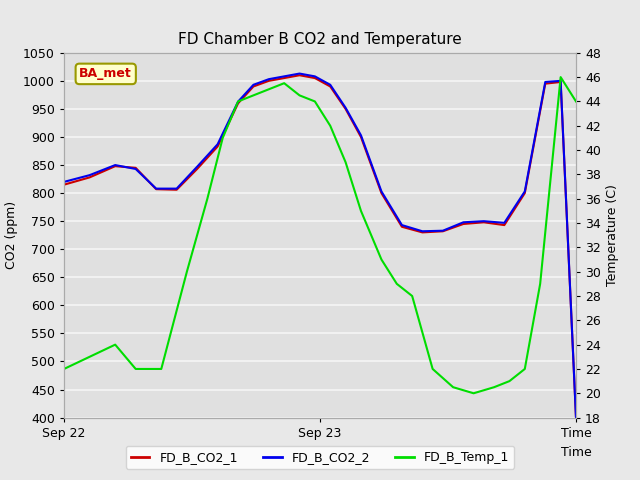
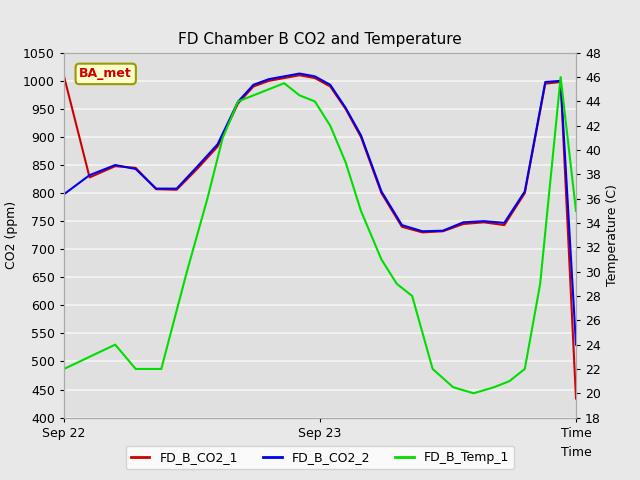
FD_B_CO2_1/Sep 22: 815 -> 1008
FD_B_CO2_2/Sep 22: 820 -> 798
FD_B_CO2_1/Time: 400 -> 434
FD_B_CO2_2/Time: 400 -> 530
FD_B_Temp_1/Time: 44.0 -> 35.0
